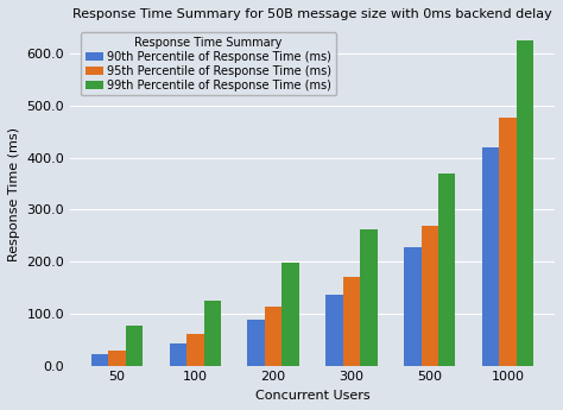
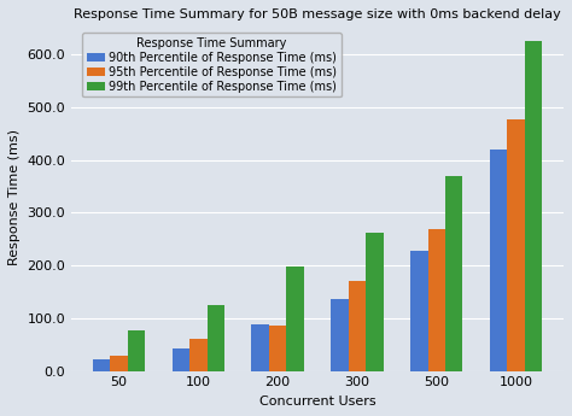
95th Percentile of Response Time (ms)/200: 113 -> 85
